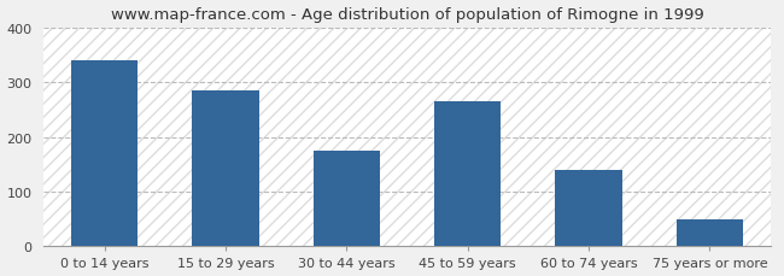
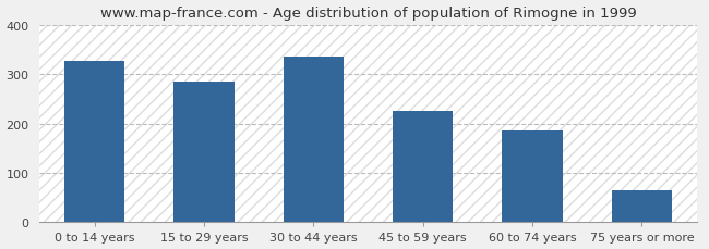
0 to 14 years: 340 -> 328
30 to 44 years: 175 -> 335
45 to 59 years: 265 -> 225
60 to 74 years: 140 -> 185
75 years or more: 50 -> 65
